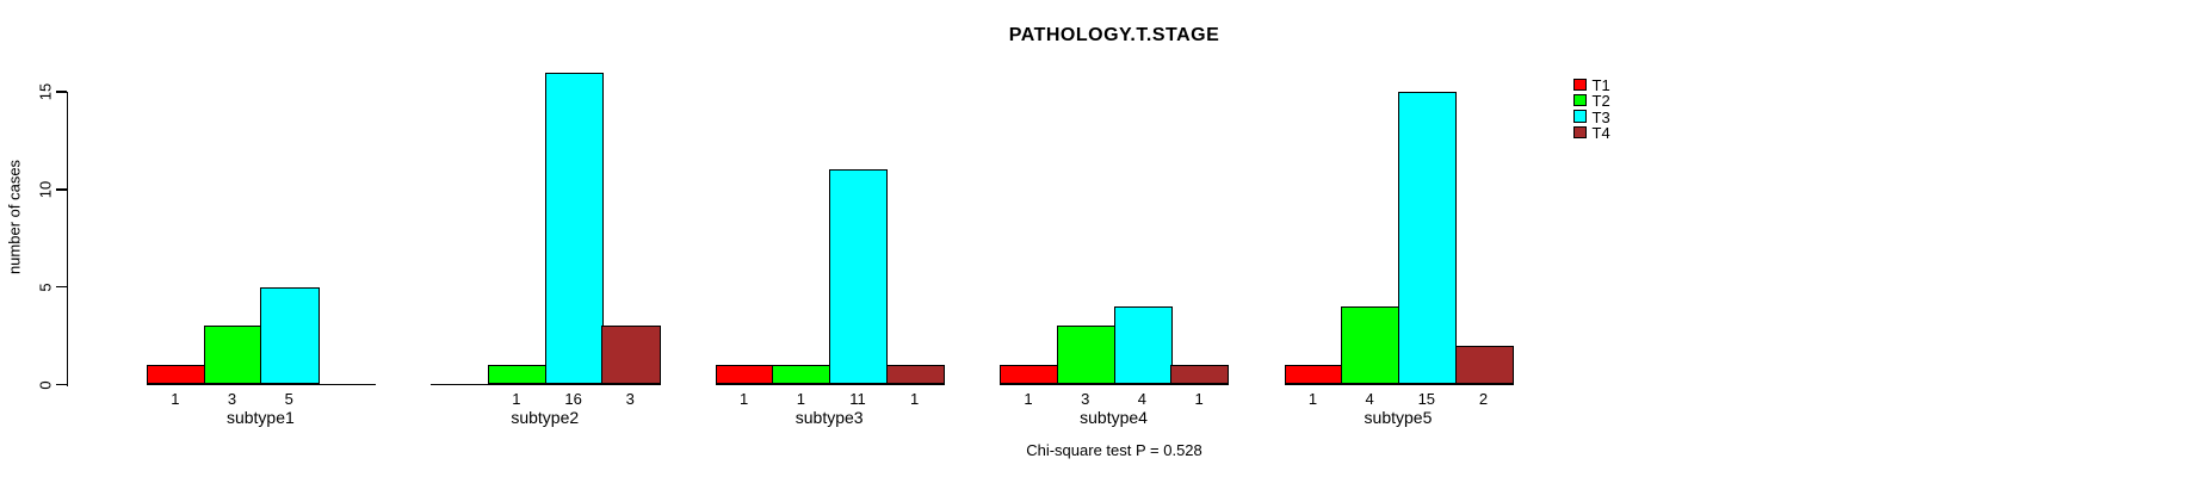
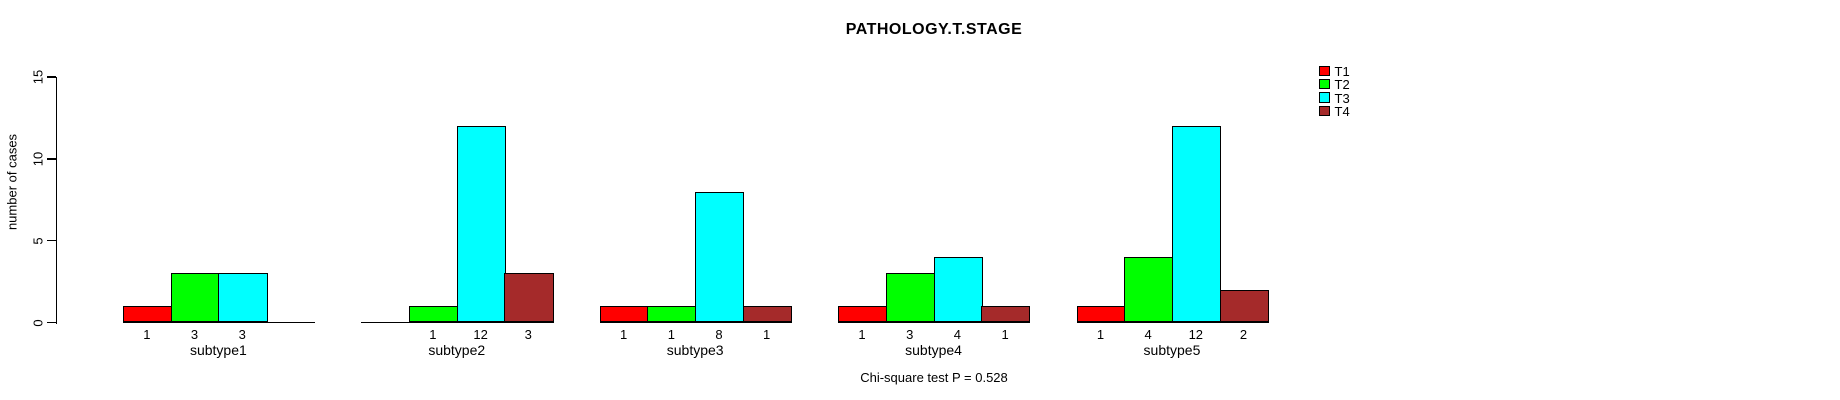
T3/subtype1: 5 -> 3
T3/subtype2: 16 -> 12
T3/subtype3: 11 -> 8
T3/subtype5: 15 -> 12
